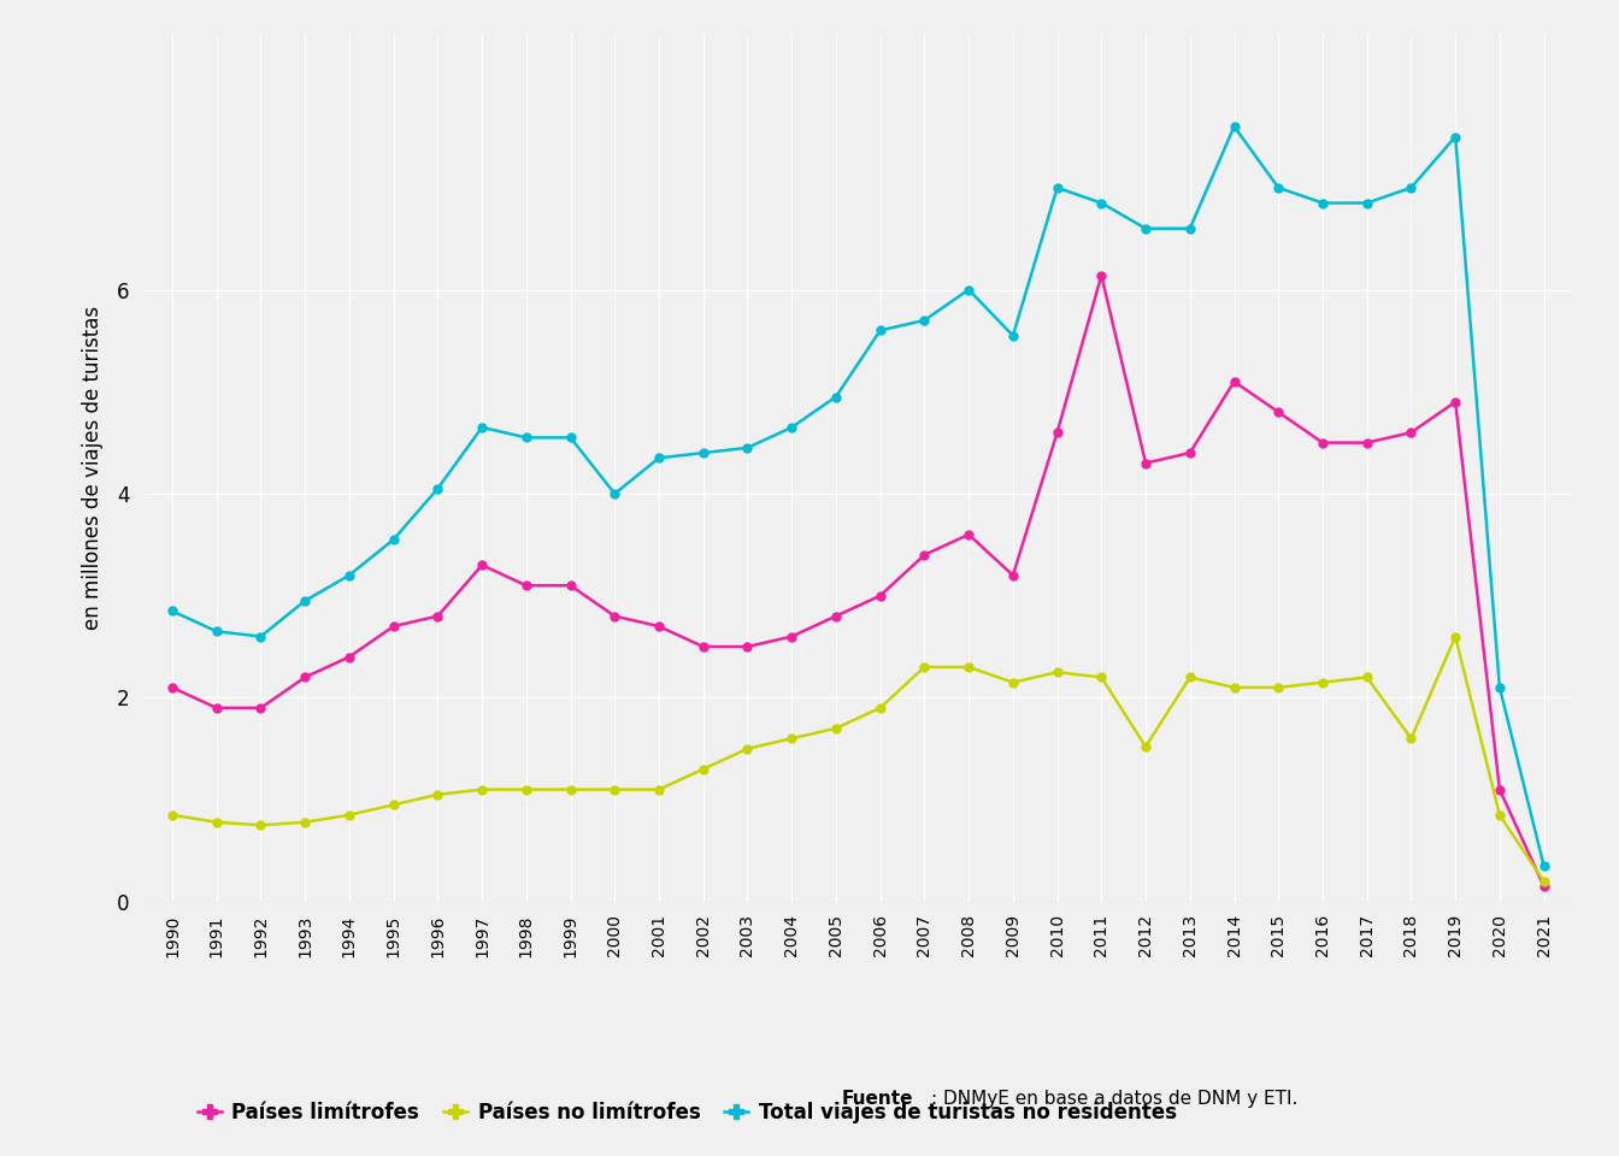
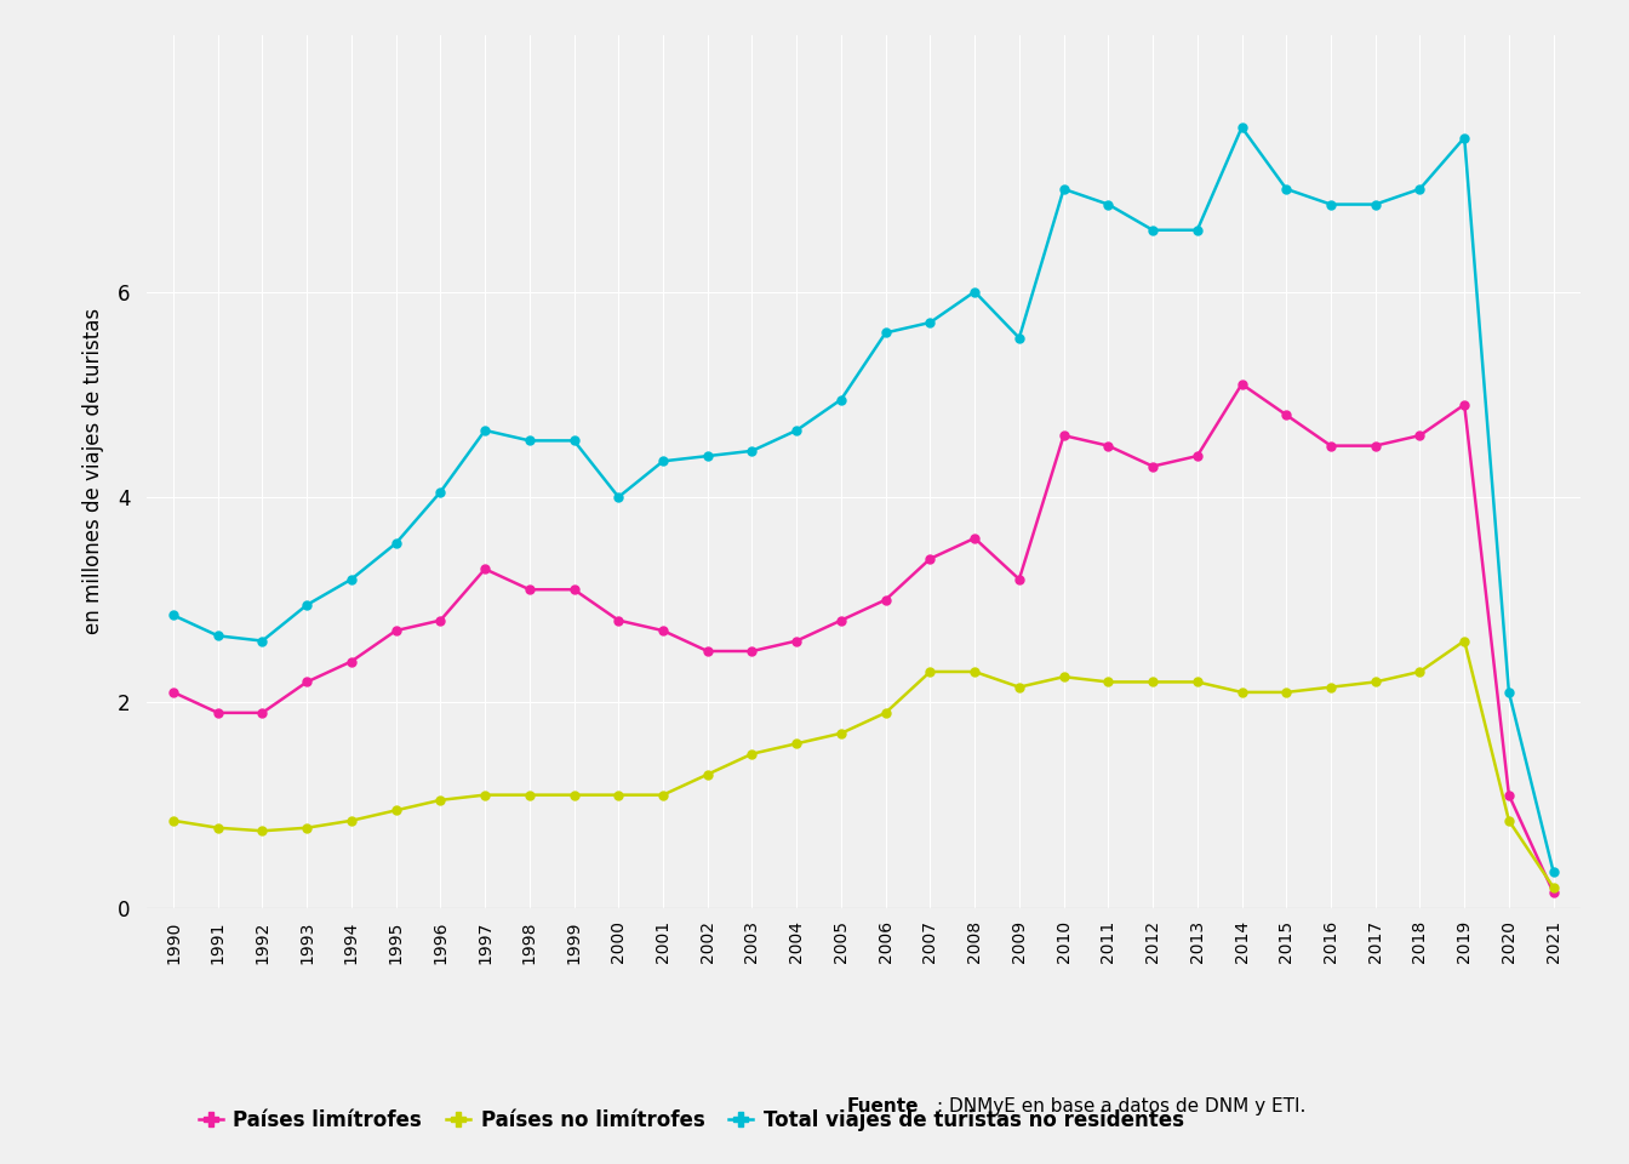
Países limítrofes/2011: 6.14 -> 4.50
Países no limítrofes/2012: 1.52 -> 2.20
Países no limítrofes/2018: 1.60 -> 2.30
